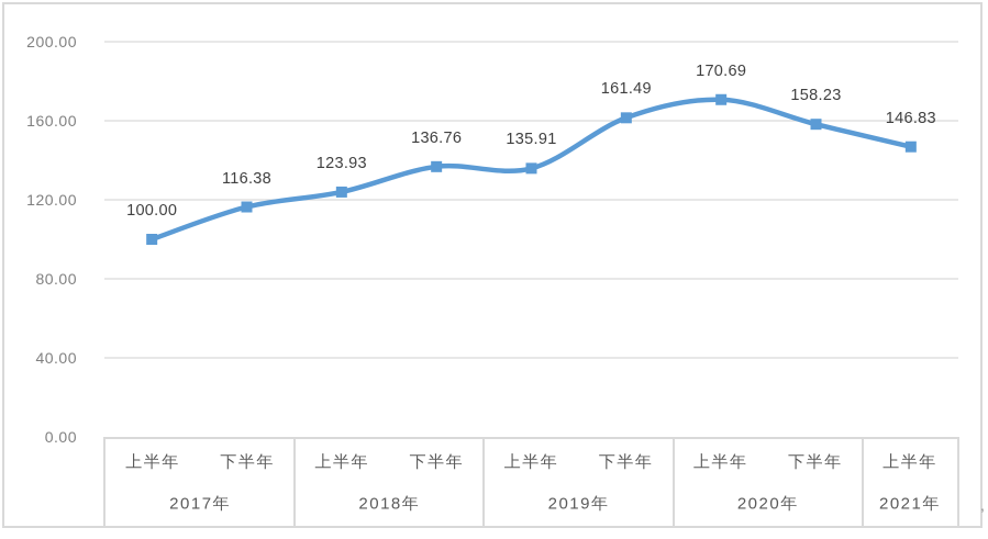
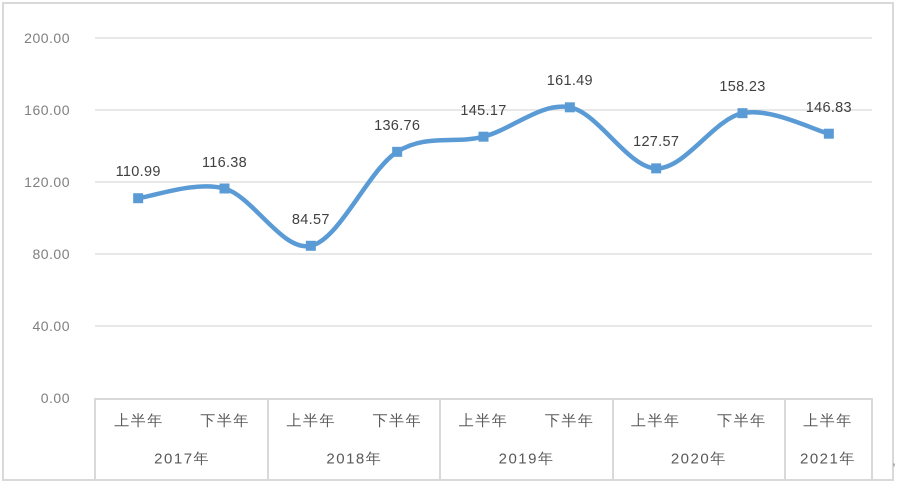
2017年上半年: 100.00 -> 110.99
2018年上半年: 123.93 -> 84.57
2019年上半年: 135.91 -> 145.17
2020年上半年: 170.69 -> 127.57
